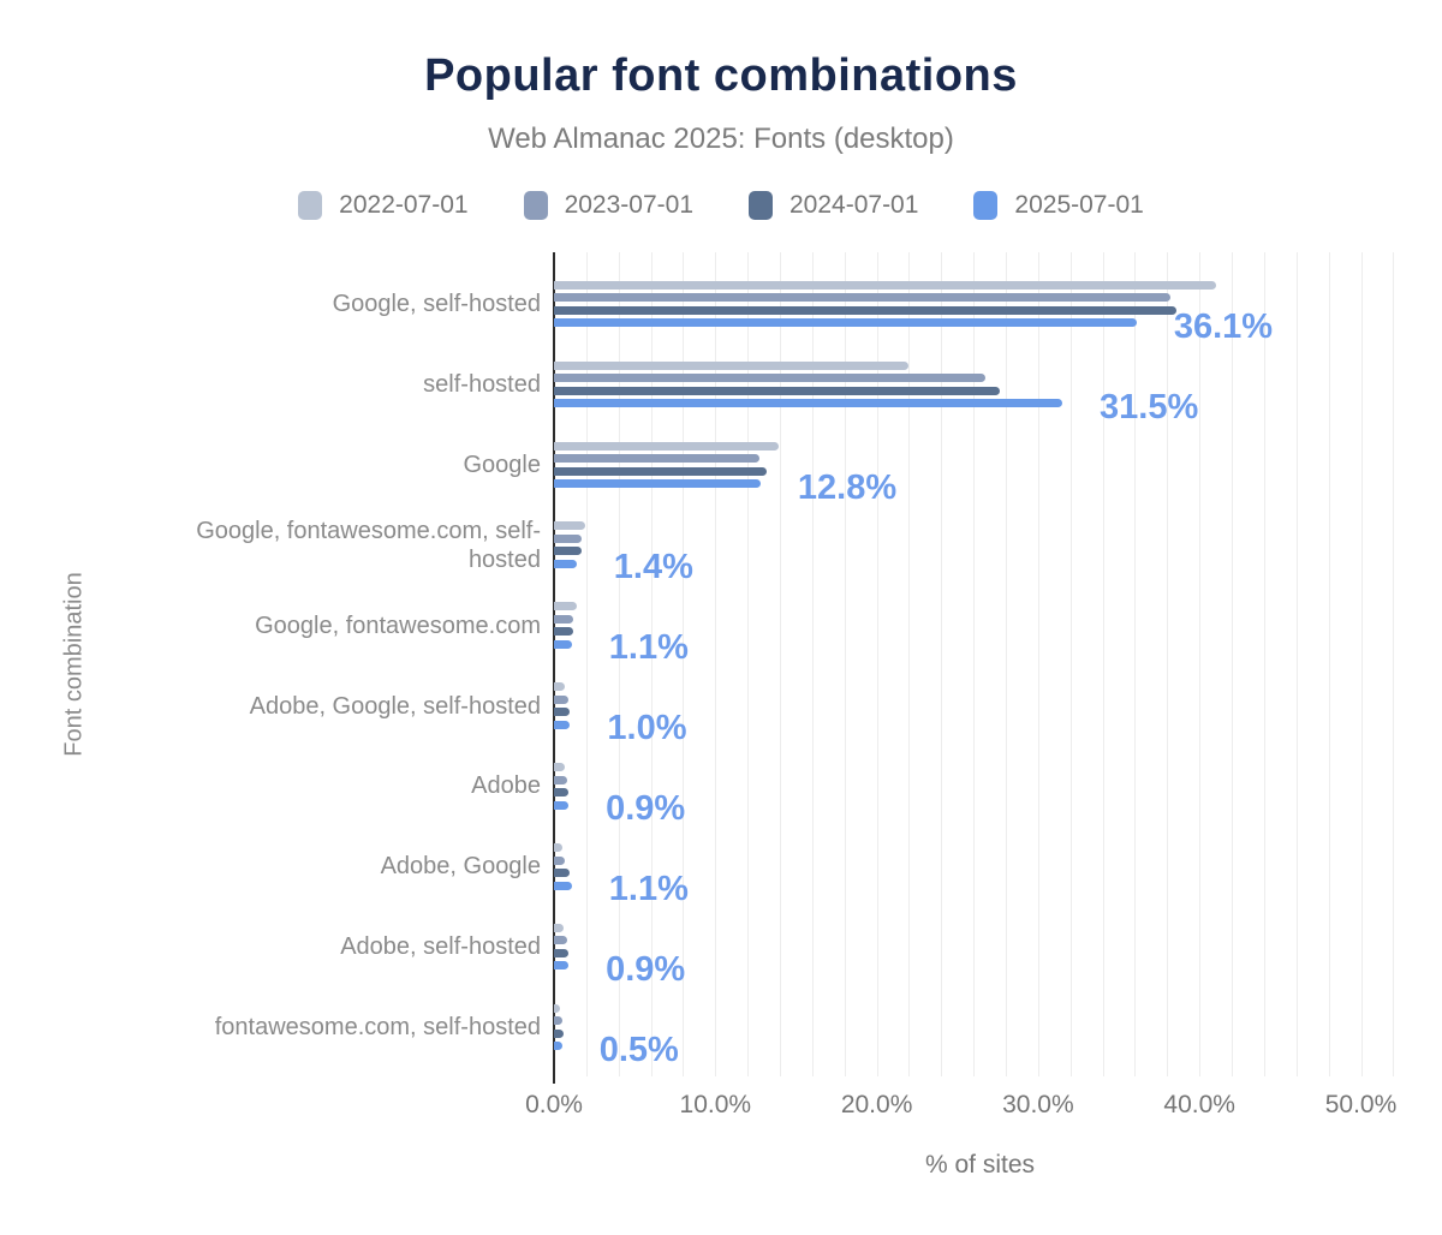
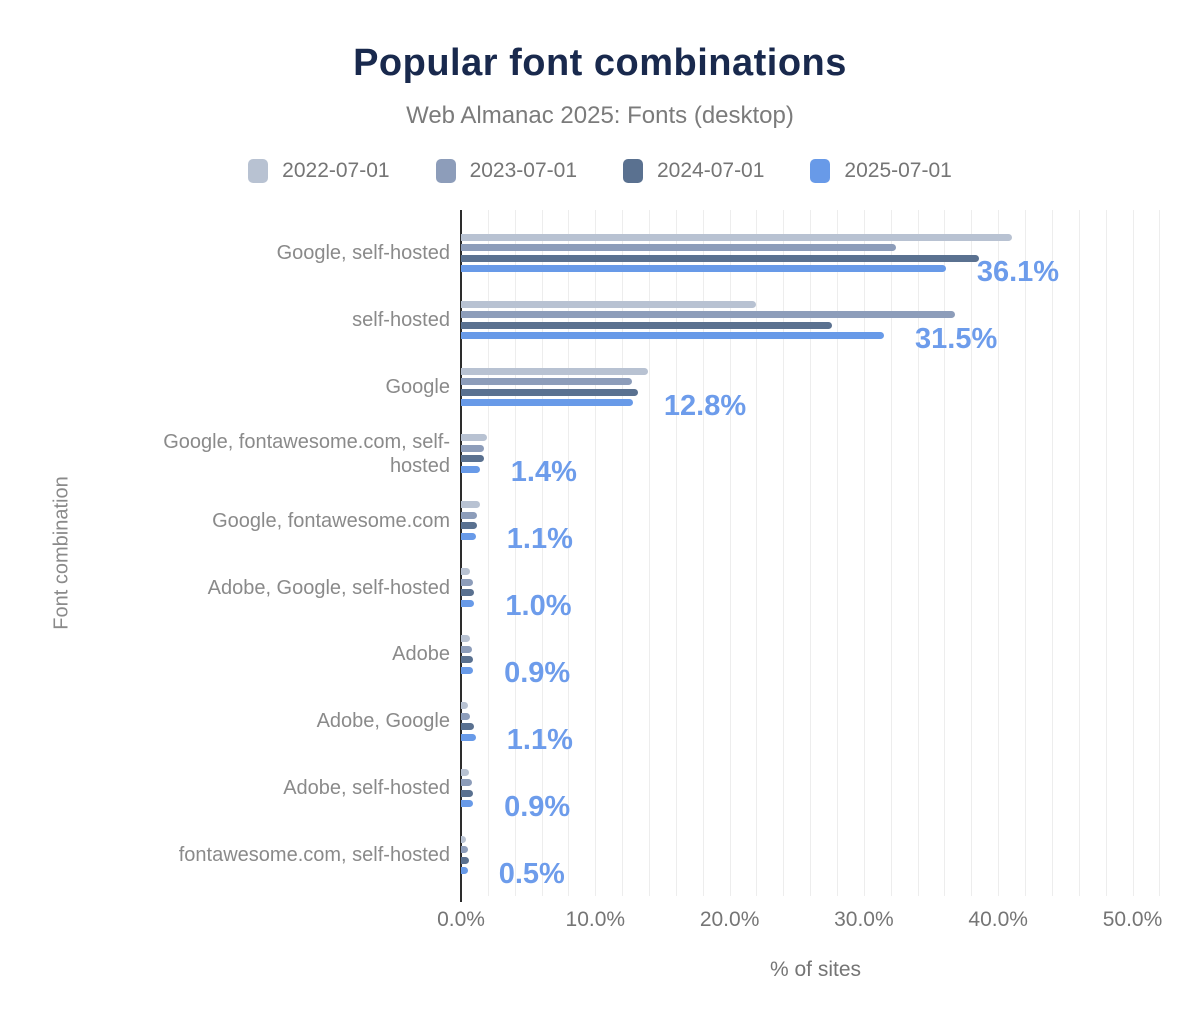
2023-07-01/Google, self-hosted: 38.2% -> 32.4%
2023-07-01/self-hosted: 26.7% -> 36.8%
